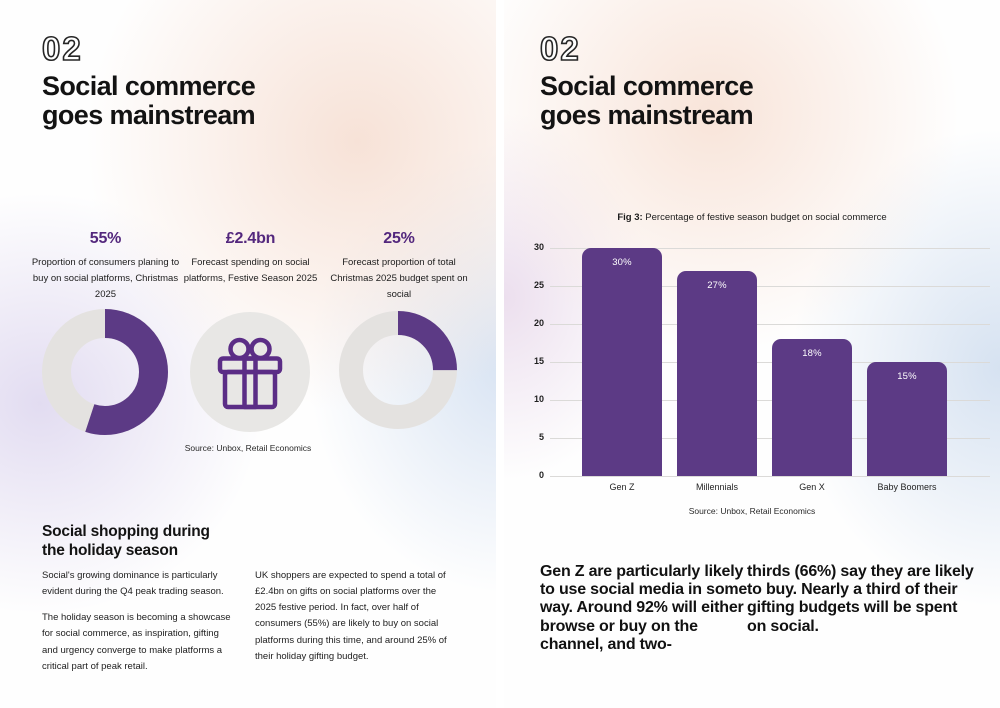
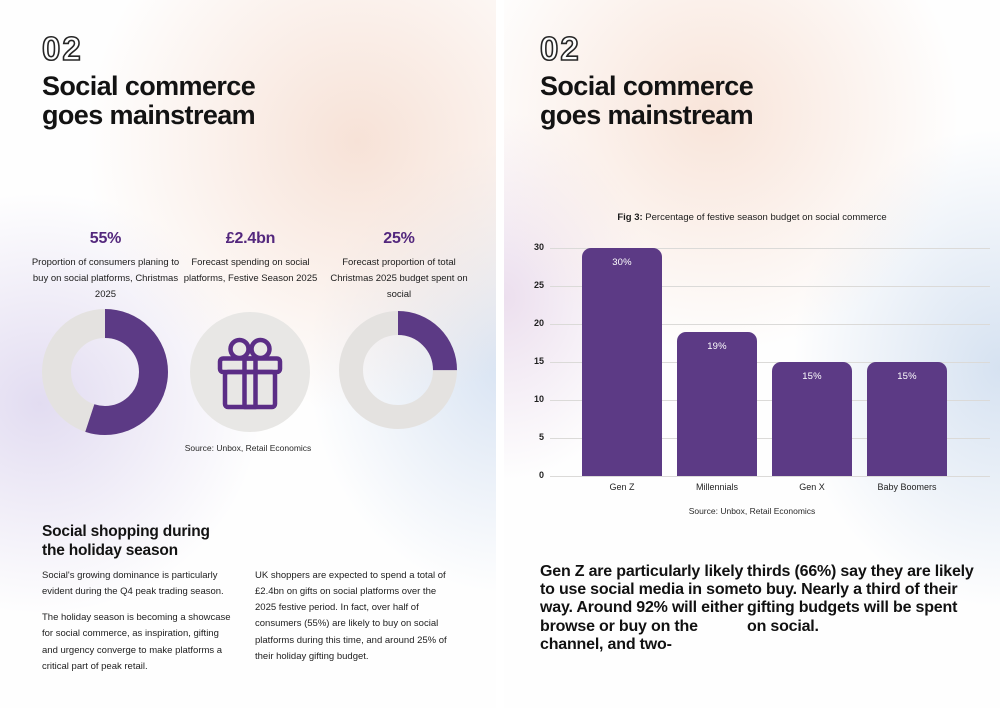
Millennials: 27% -> 19%
Gen X: 18% -> 15%
